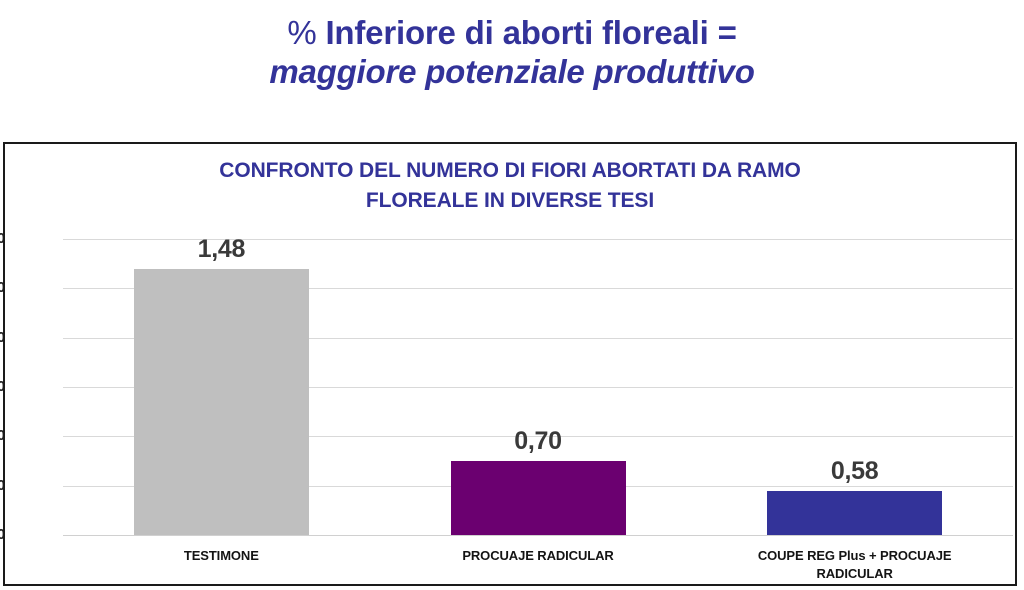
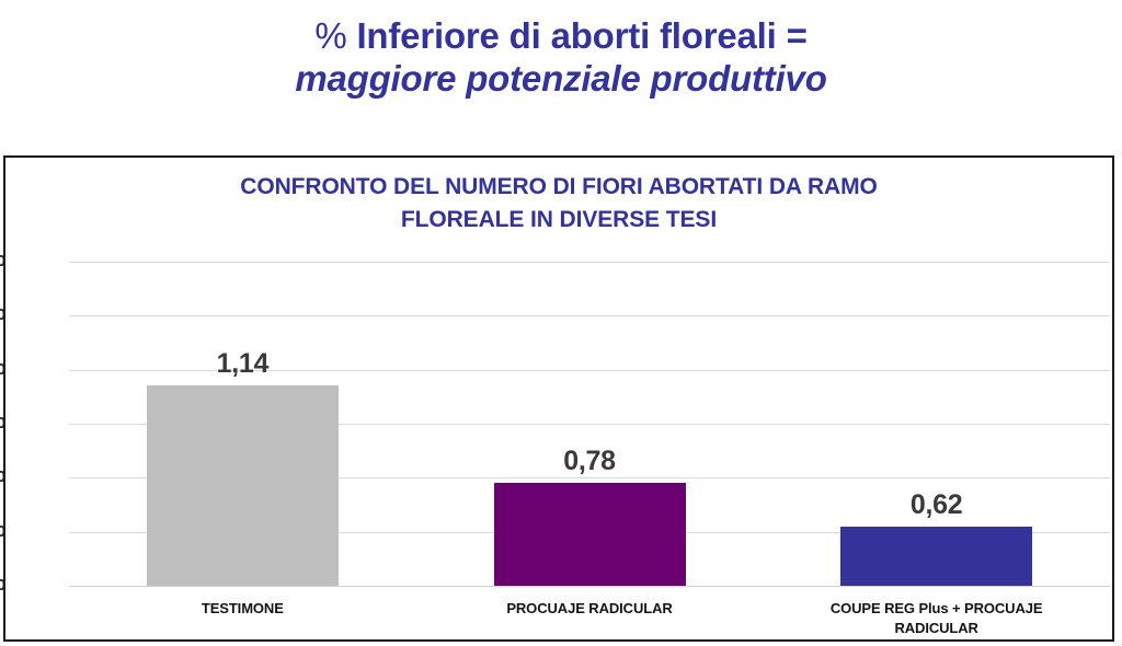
TESTIMONE: 1,48 -> 1,14
PROCUAJE RADICULAR: 0,70 -> 0,78
COUPE REG Plus + PROCUAJE RADICULAR: 0,58 -> 0,62
